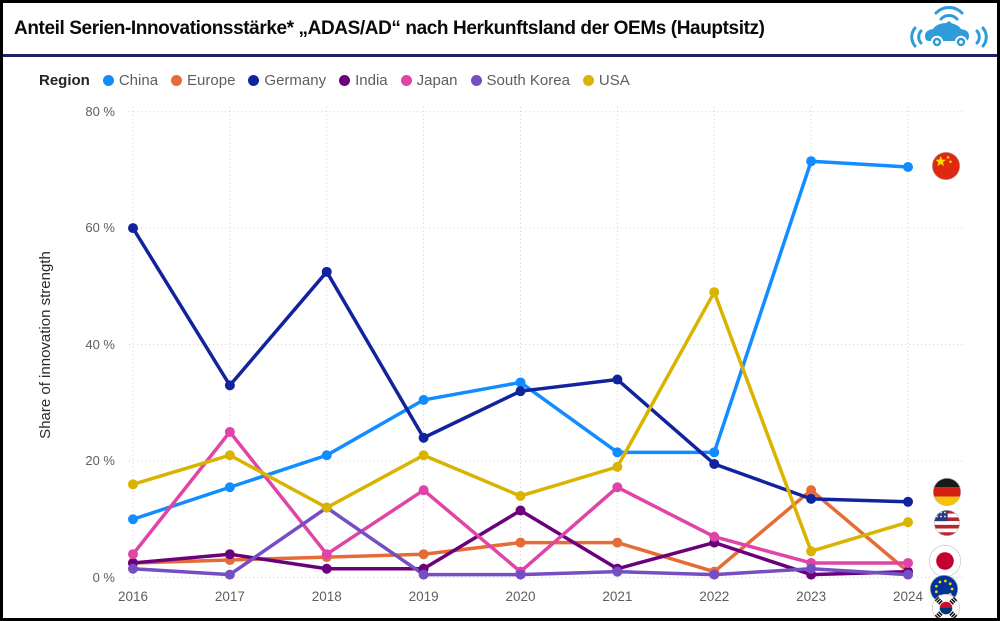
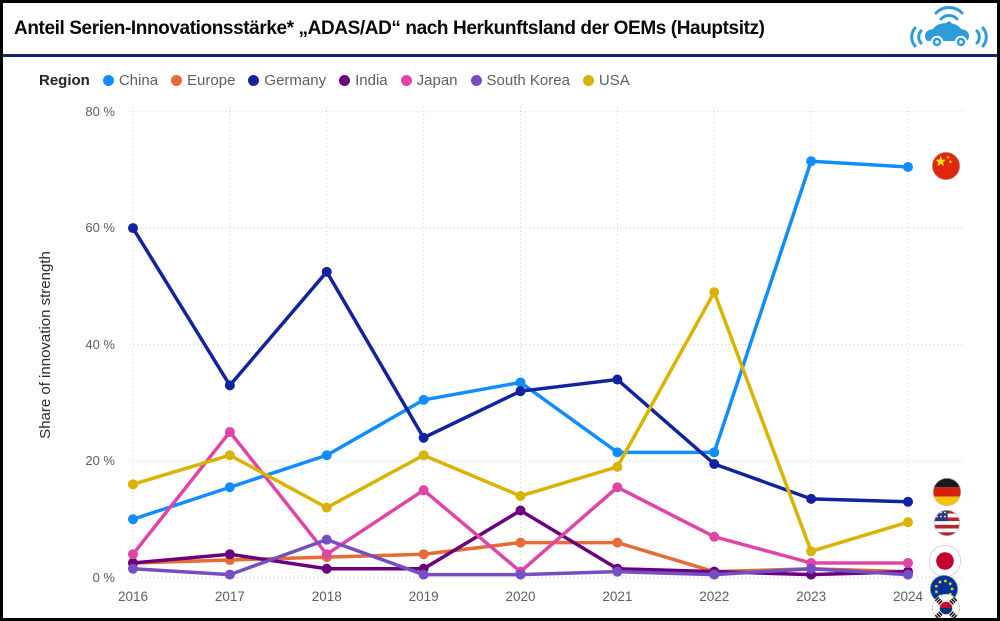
South Korea/2018: 12% -> 6%
India/2022: 6% -> 1%
Europe/2023: 15% -> 2%
